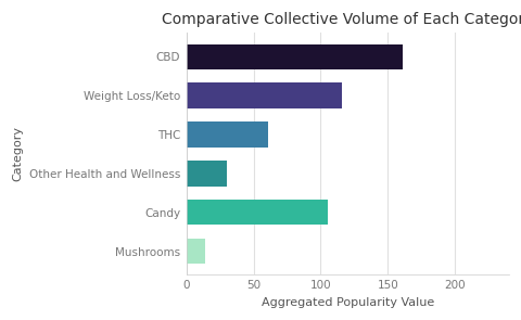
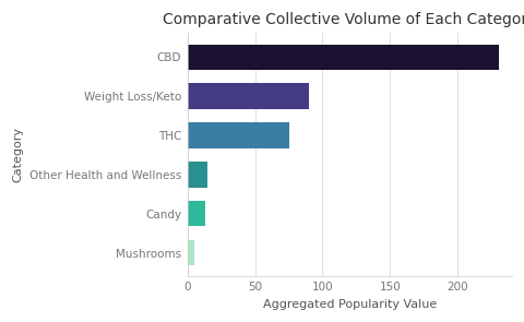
CBD: 161 -> 230
Weight Loss/Keto: 116 -> 90
THC: 61 -> 75
Other Health and Wellness: 30 -> 15
Candy: 105 -> 13
Mushrooms: 14 -> 5
